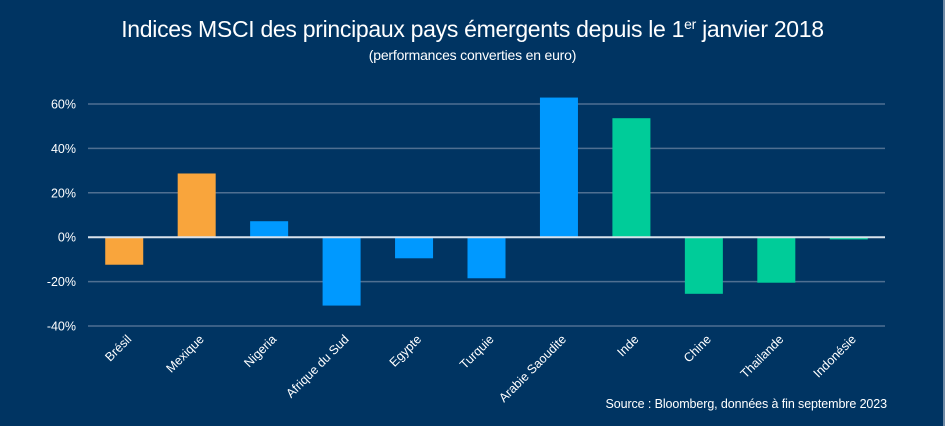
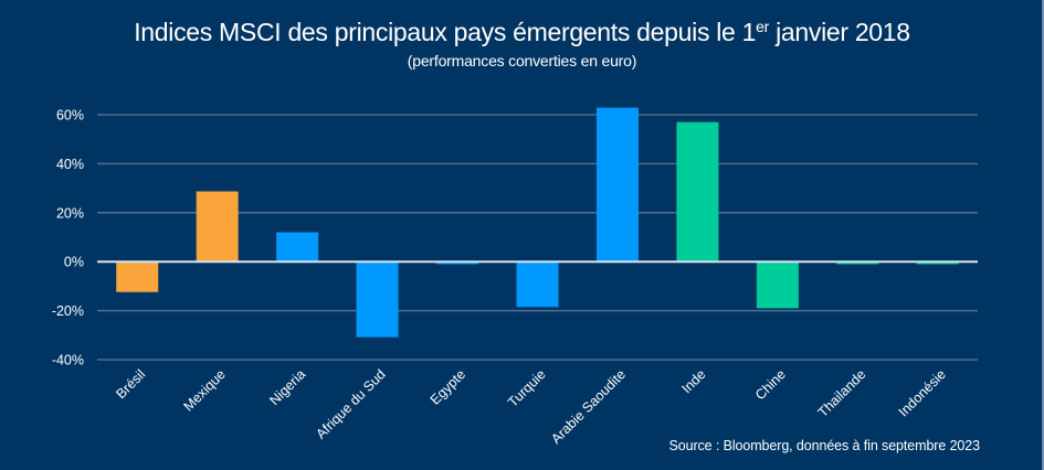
Nigeria: 7% -> 12%
Egypte: -10% -> -1%
Inde: 54% -> 57%
Chine: -26% -> -19%
Thailande: -20% -> -1%
